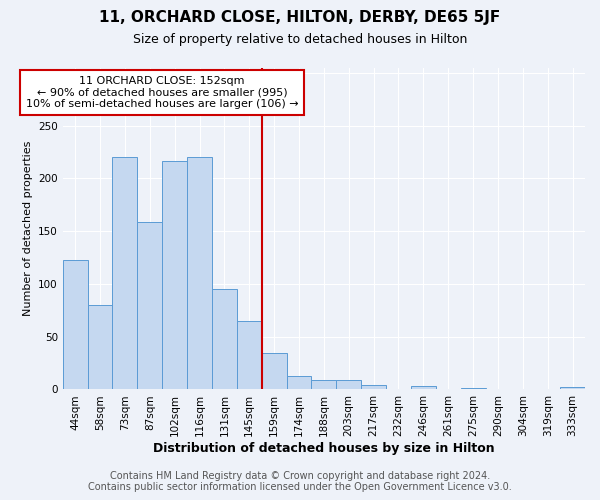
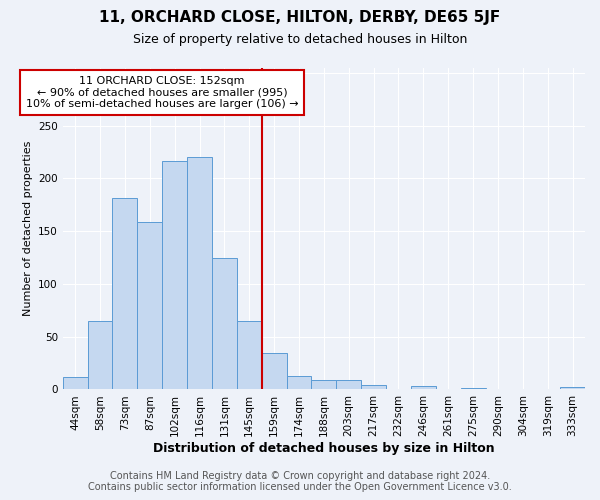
44sqm: 123 -> 12
58sqm: 80 -> 65
73sqm: 220 -> 181
131sqm: 95 -> 125
